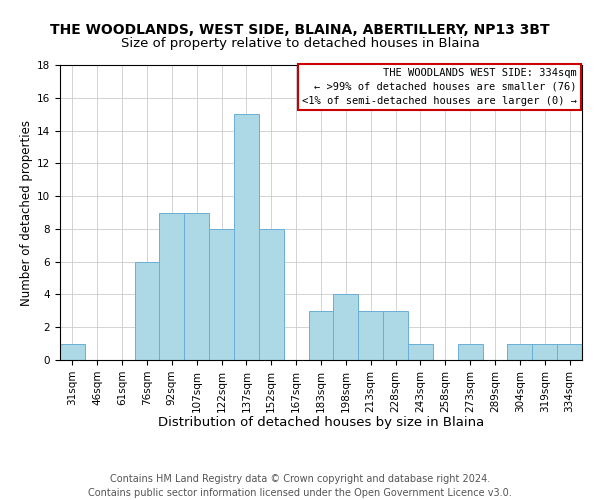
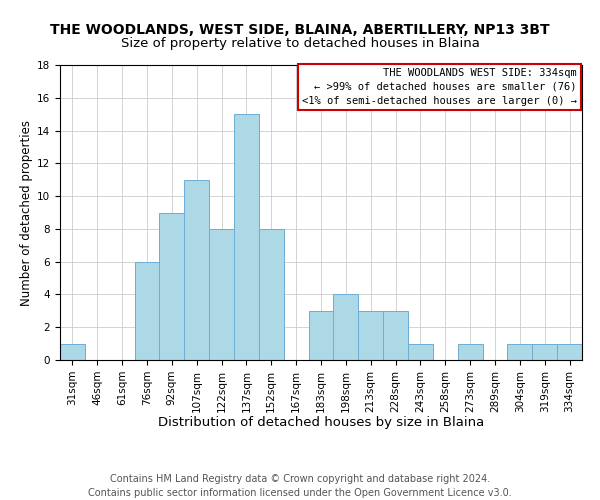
107sqm: 9 -> 11
